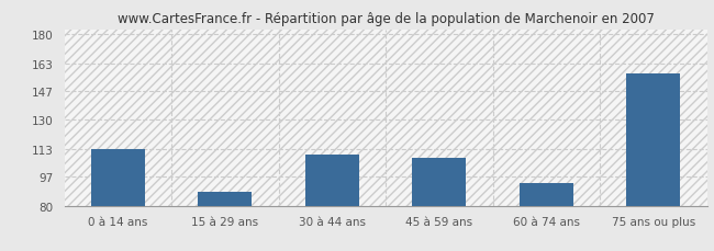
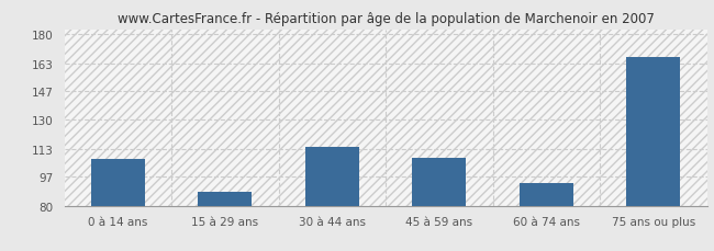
0 à 14 ans: 113 -> 107
30 à 44 ans: 110 -> 114
75 ans ou plus: 157 -> 167
